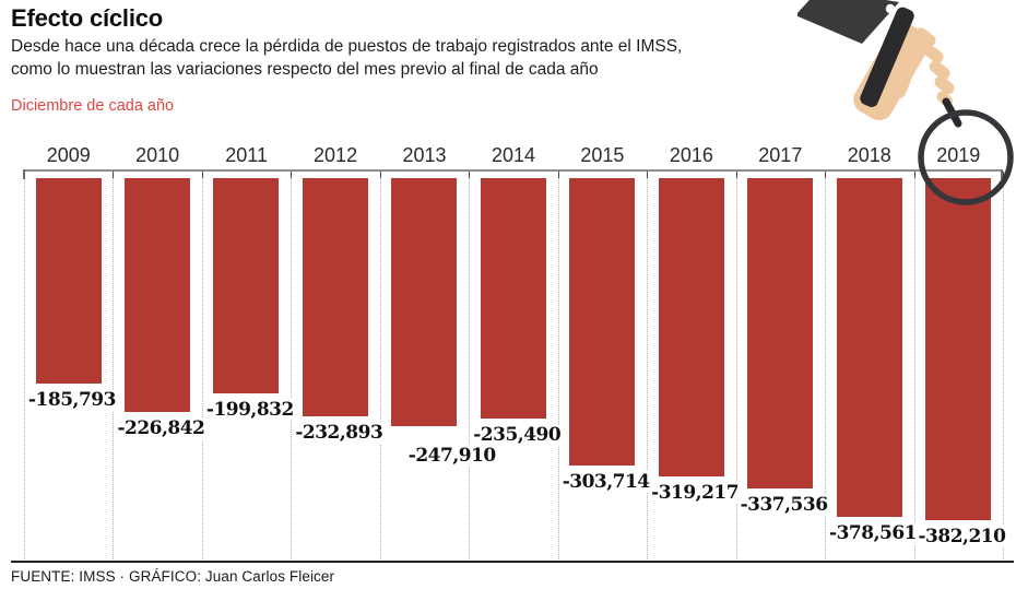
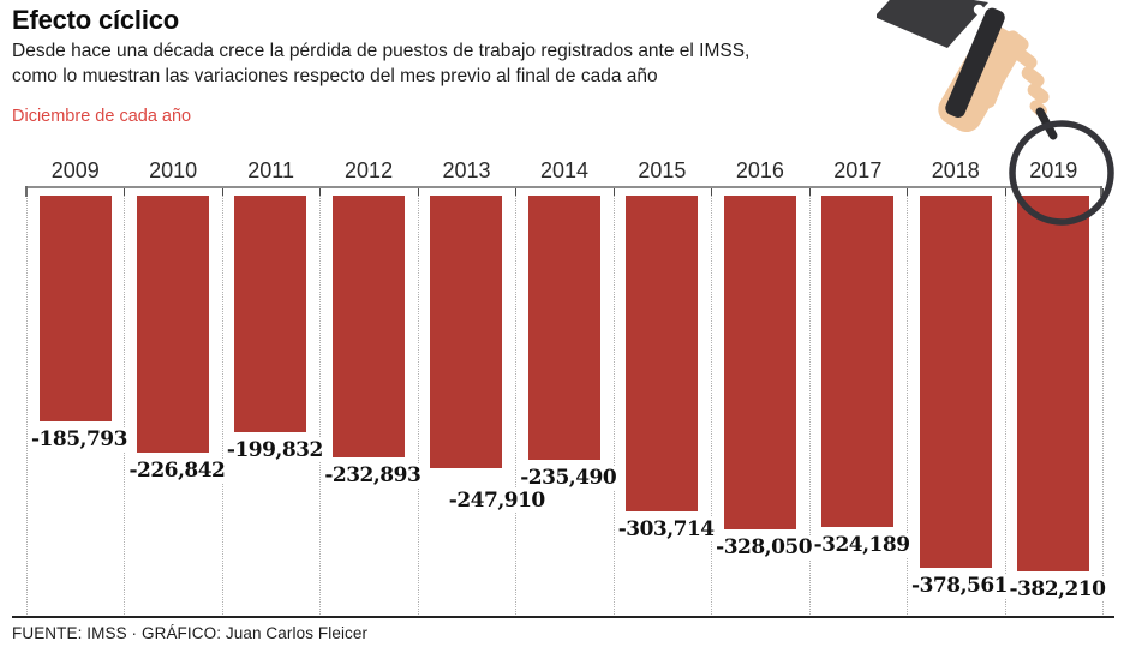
2016: -319,217 -> -328,050
2017: -337,536 -> -324,189
